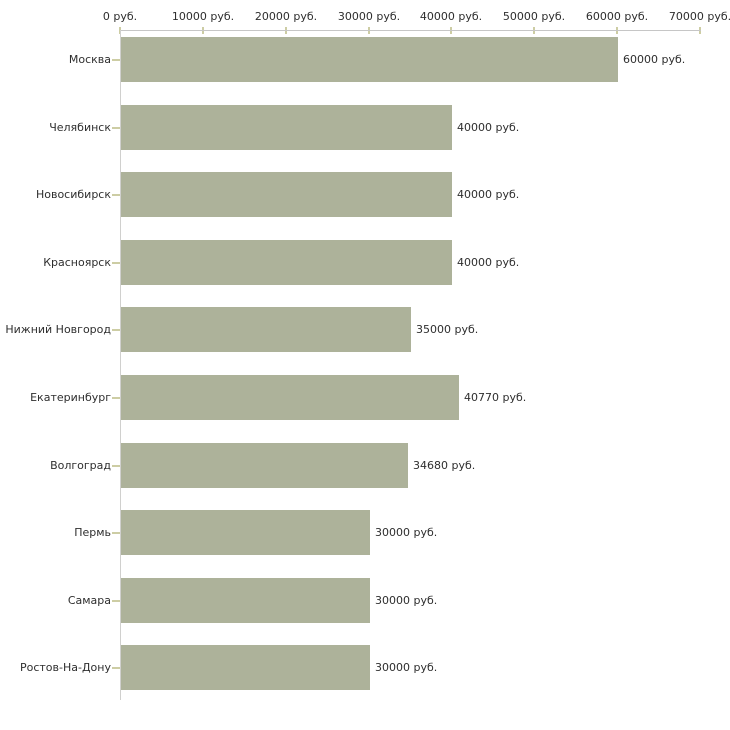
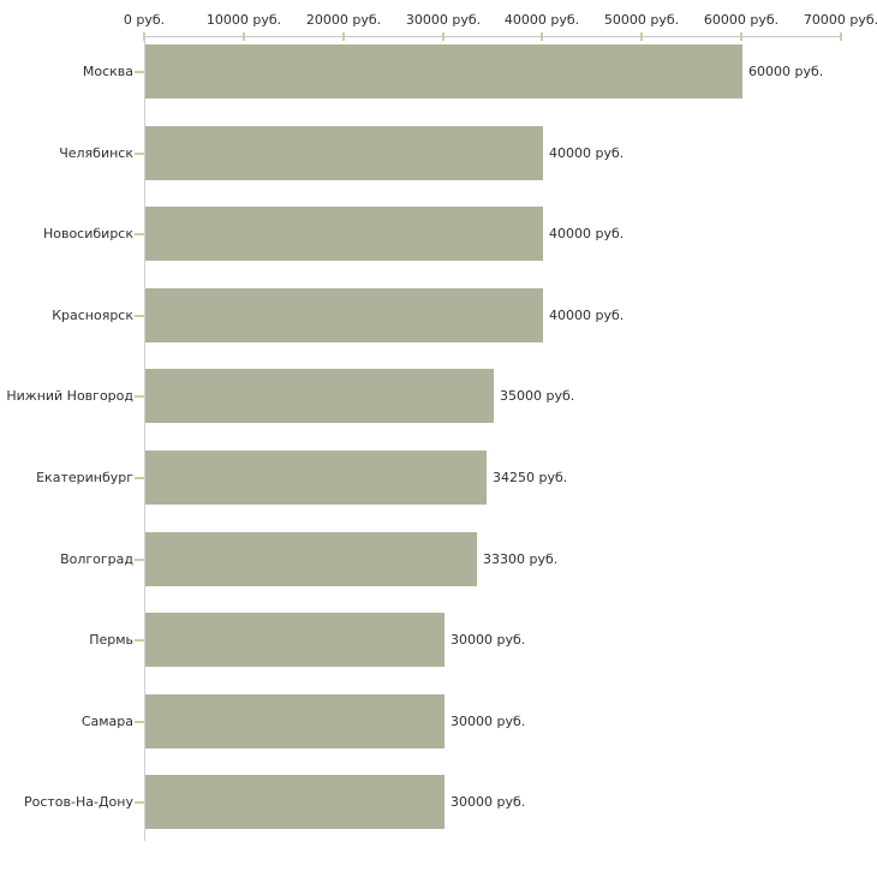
Екатеринбург: 40770 -> 34250
Волгоград: 34680 -> 33300
